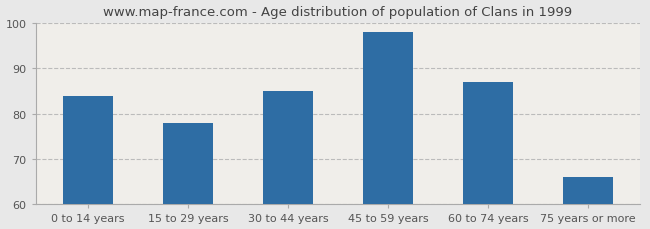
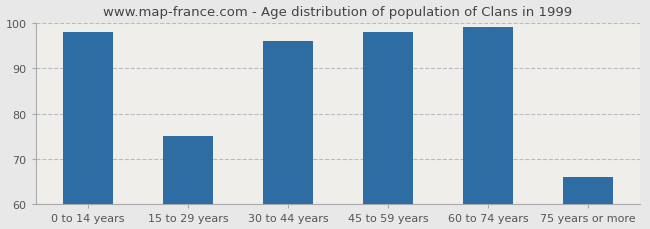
0 to 14 years: 84 -> 98
15 to 29 years: 78 -> 75
30 to 44 years: 85 -> 96
60 to 74 years: 87 -> 99
